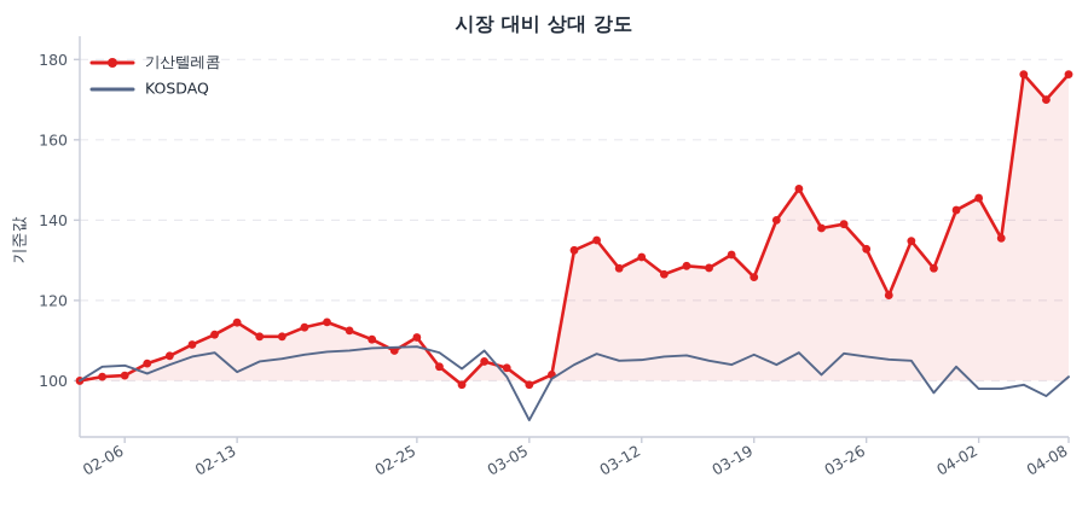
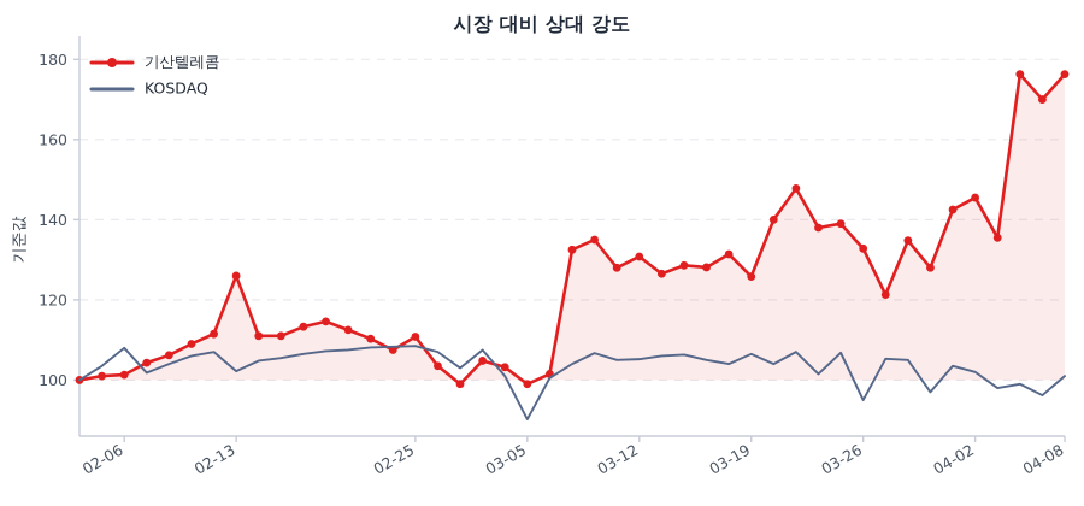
KOSDAQ/02-06: 104 -> 108
기산텔레콤/02-13: 114 -> 126
KOSDAQ/03-26: 106 -> 95
KOSDAQ/04-02: 98 -> 102
